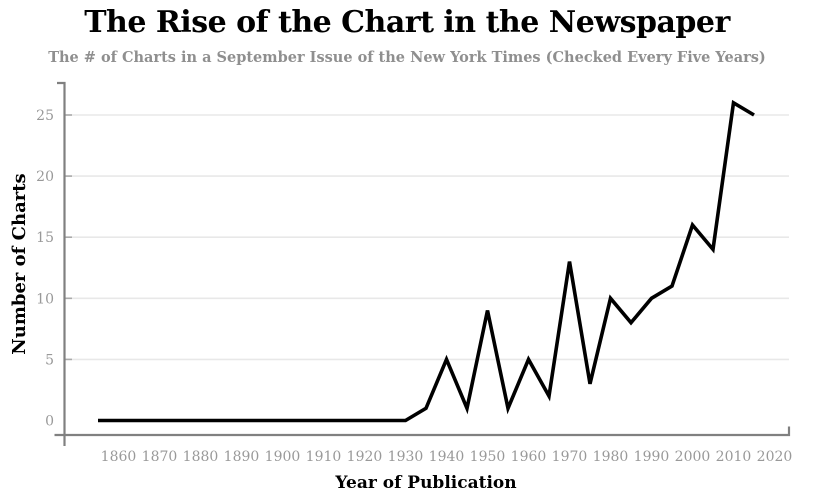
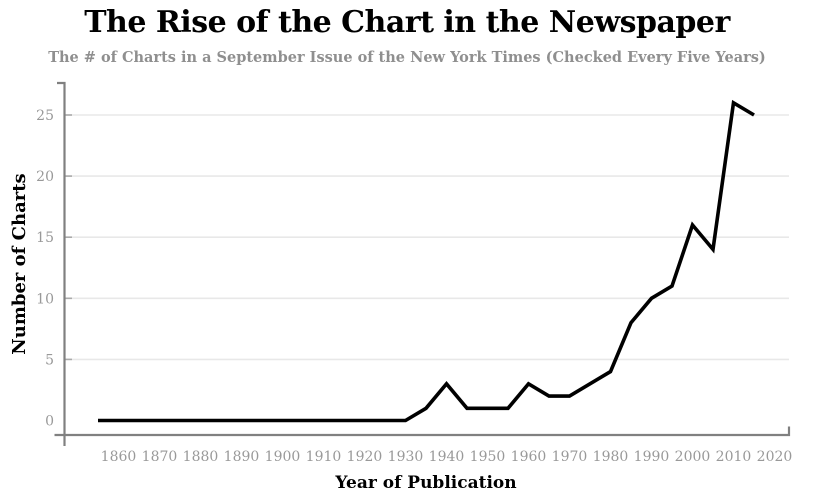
1940: 5 -> 3
1950: 9 -> 1
1960: 5 -> 3
1970: 13 -> 2
1980: 10 -> 4
